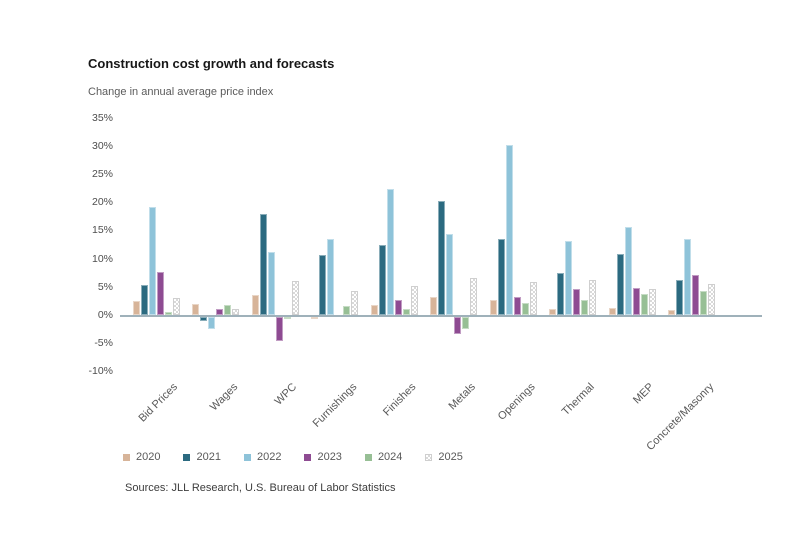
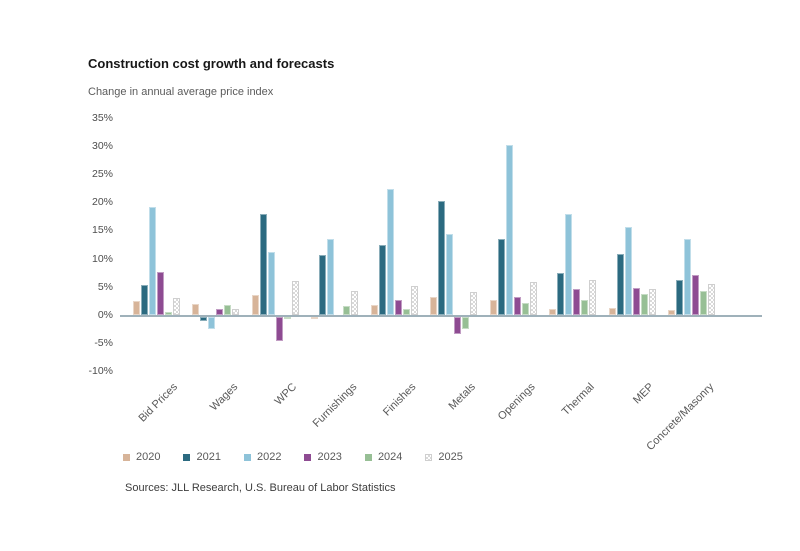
2025/Metals: 7% -> 4%
2022/Thermal: 13% -> 18%
